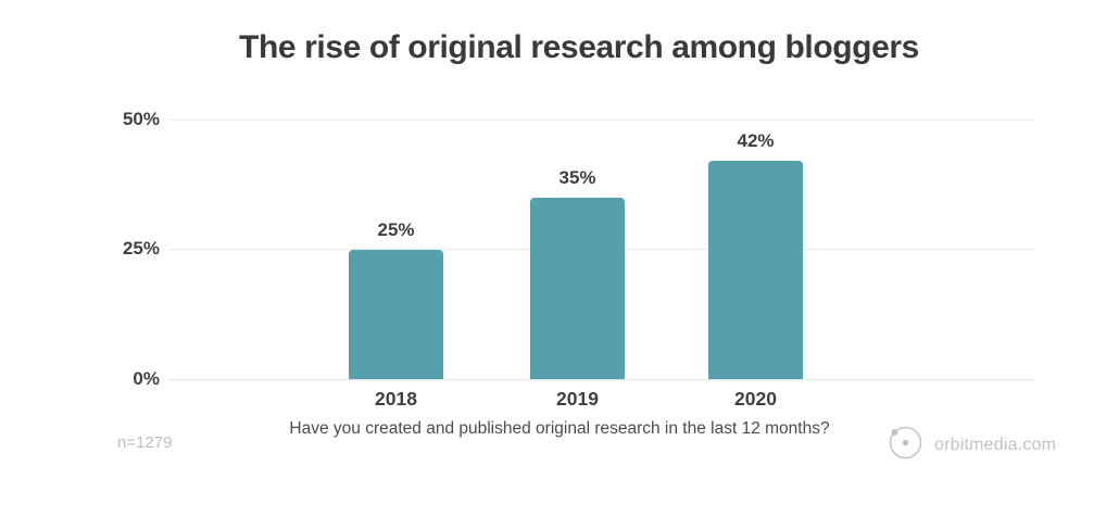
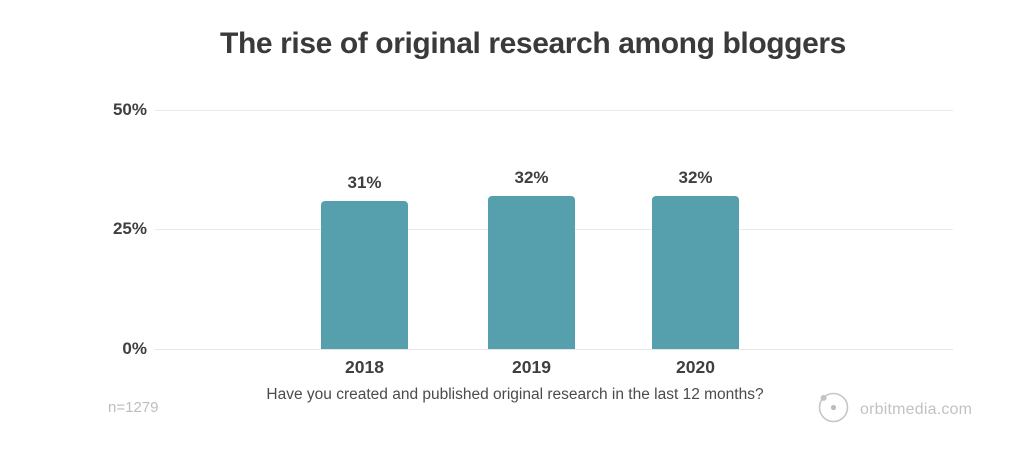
2018: 25% -> 31%
2019: 35% -> 32%
2020: 42% -> 32%
